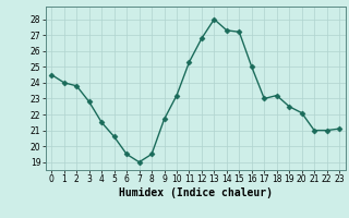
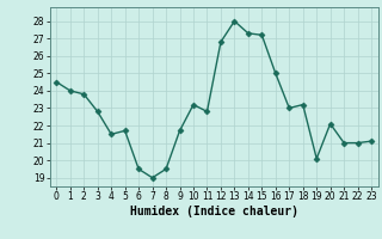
5: 20.6 -> 21.7
11: 25.3 -> 22.8
19: 22.5 -> 20.1
